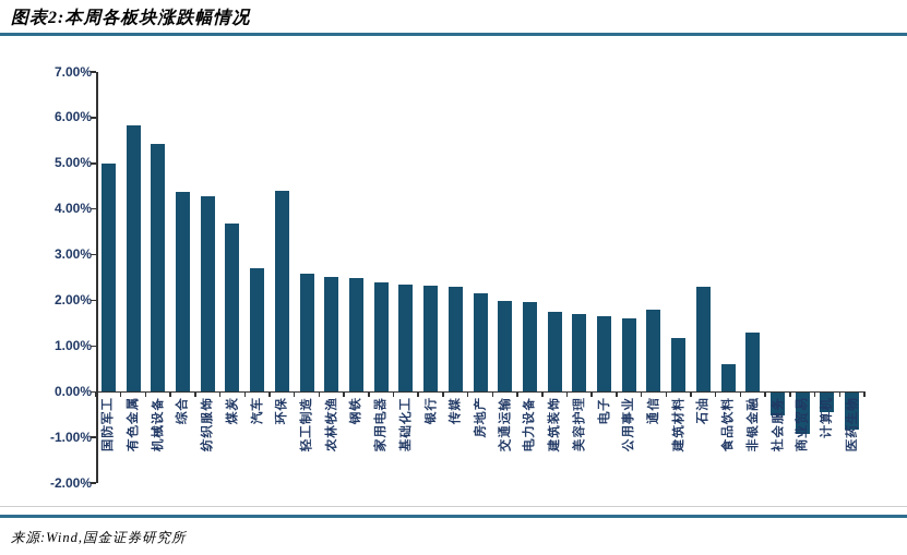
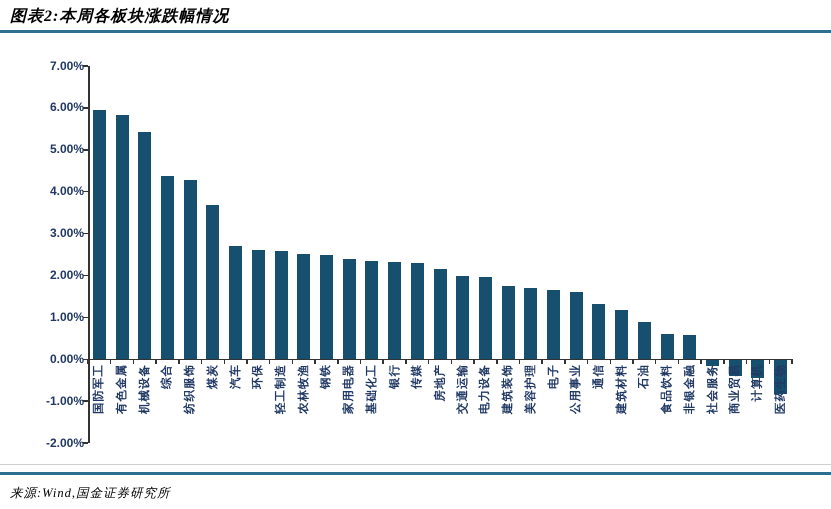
国防军工: 5.0% -> 6.0%
环保: 4.4% -> 2.6%
通信: 1.8% -> 1.3%
石油: 2.3% -> 0.9%
非银金融: 1.3% -> 0.6%
社会服务: -0.5% -> -0.1%
商业贸易: -0.9% -> -0.4%
